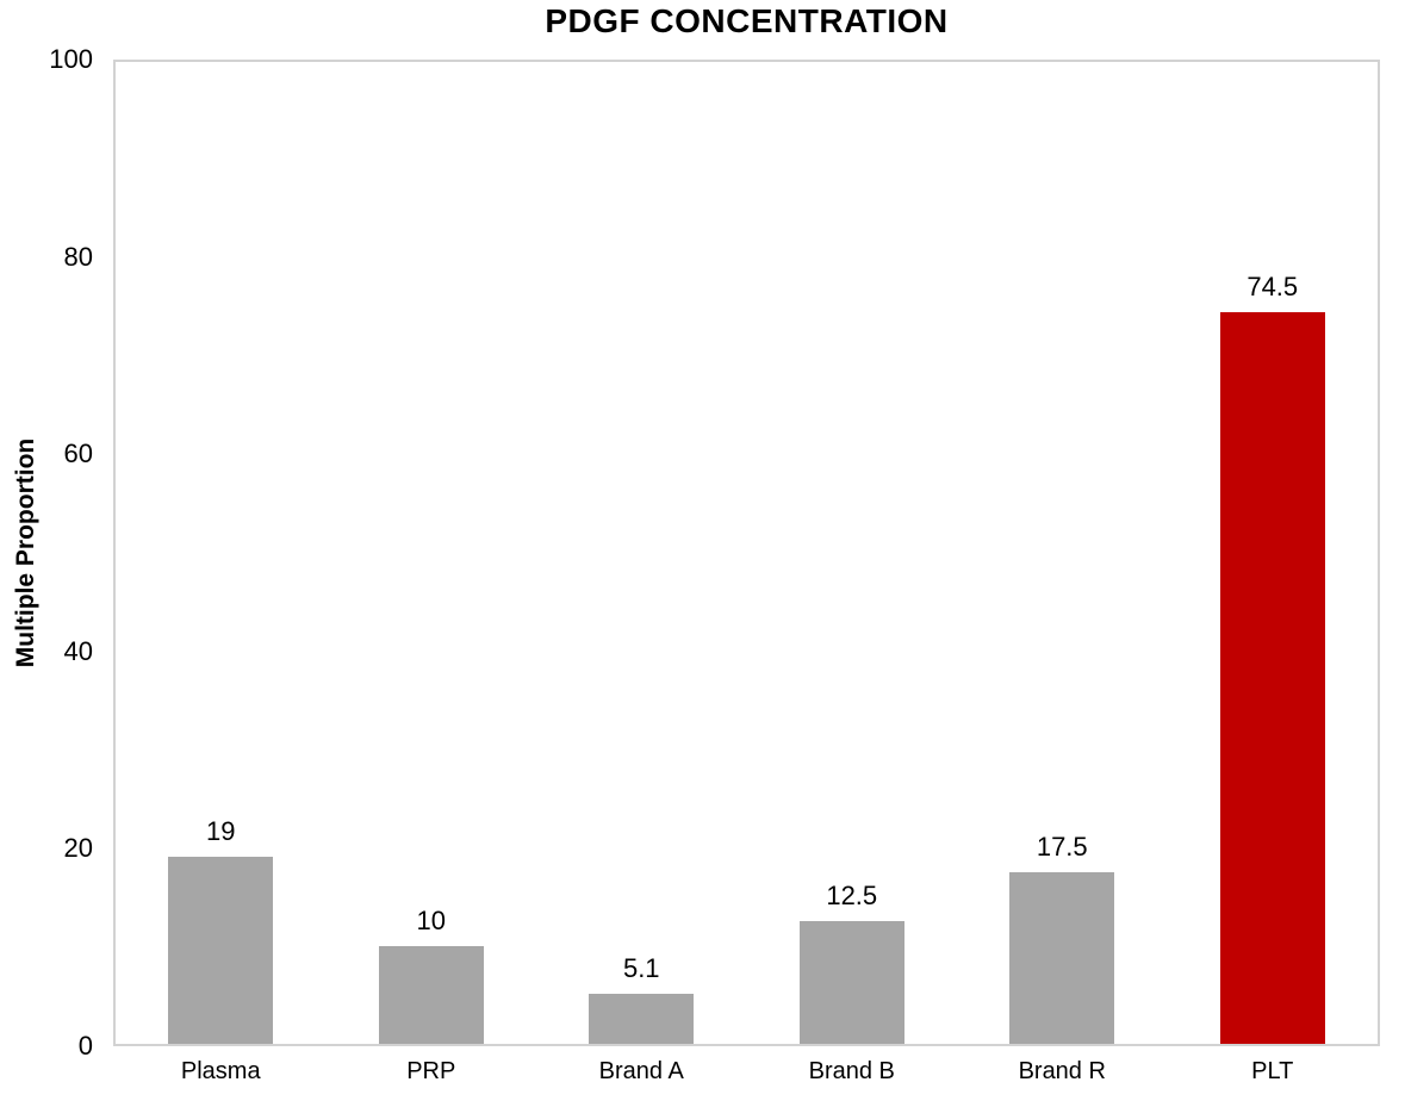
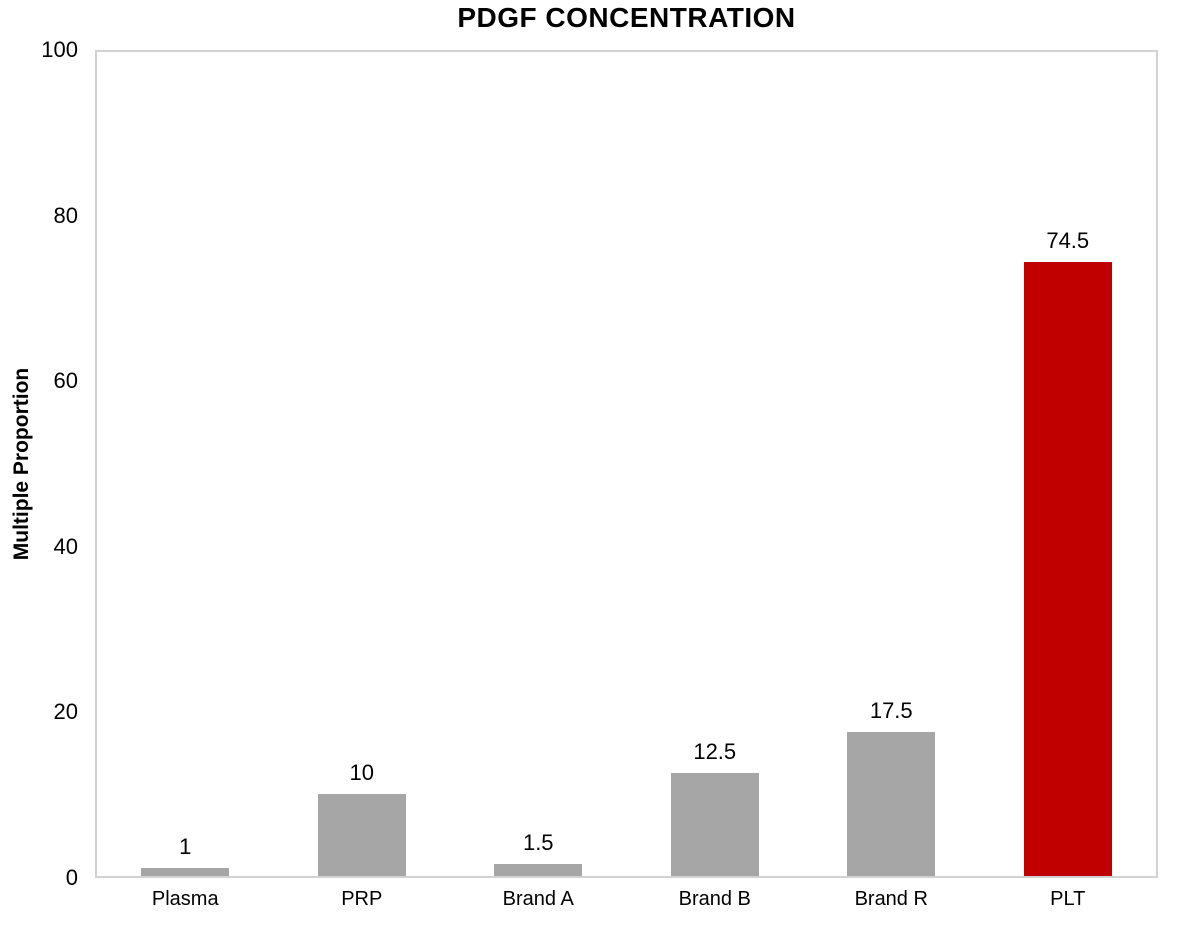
Plasma: 19 -> 1
Brand A: 5.1 -> 1.5
